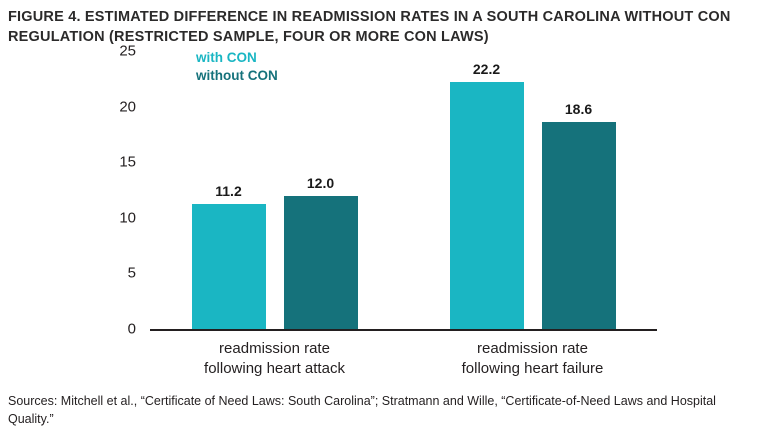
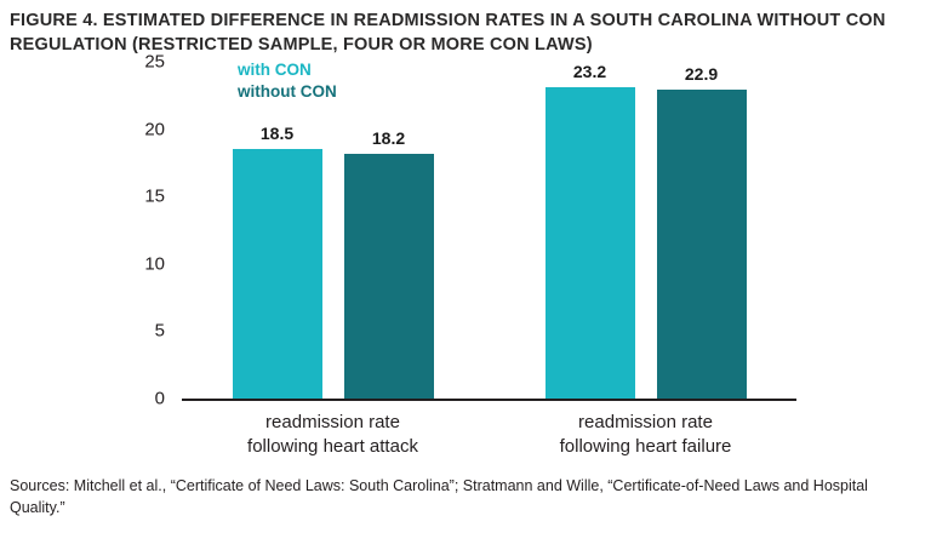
with CON/readmission rate following heart attack: 11.2 -> 18.5
without CON/readmission rate following heart attack: 12.0 -> 18.2
with CON/readmission rate following heart failure: 22.2 -> 23.2
without CON/readmission rate following heart failure: 18.6 -> 22.9
